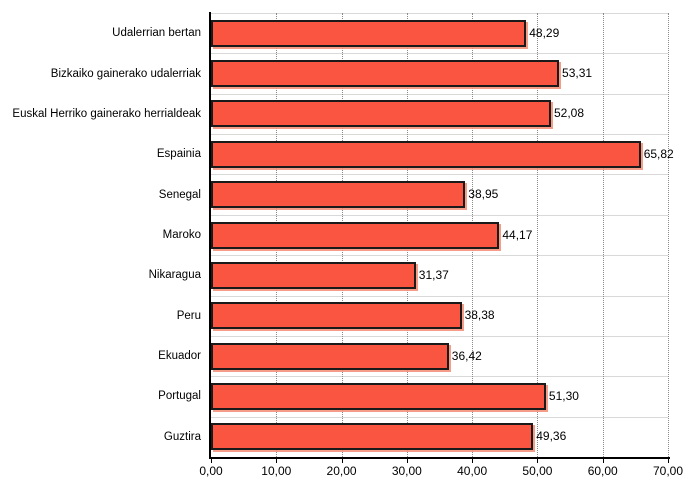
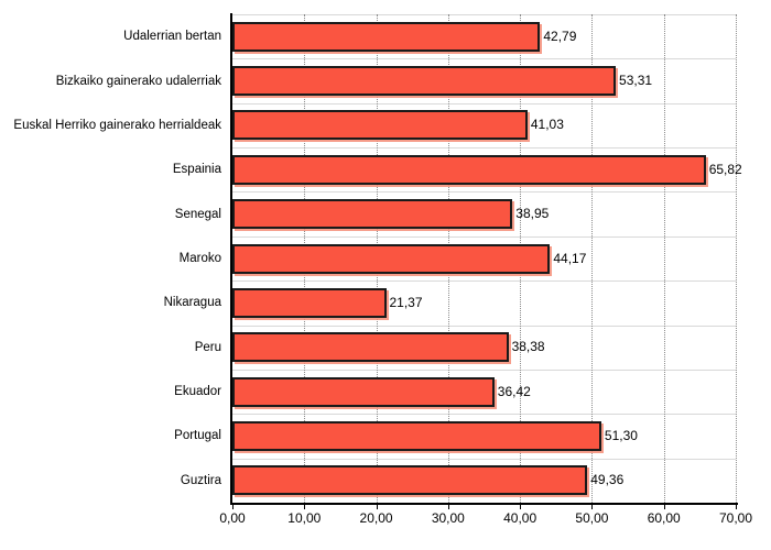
Udalerrian bertan: 48,29 -> 42,79
Euskal Herriko gainerako herrialdeak: 52,08 -> 41,03
Nikaragua: 31,37 -> 21,37
